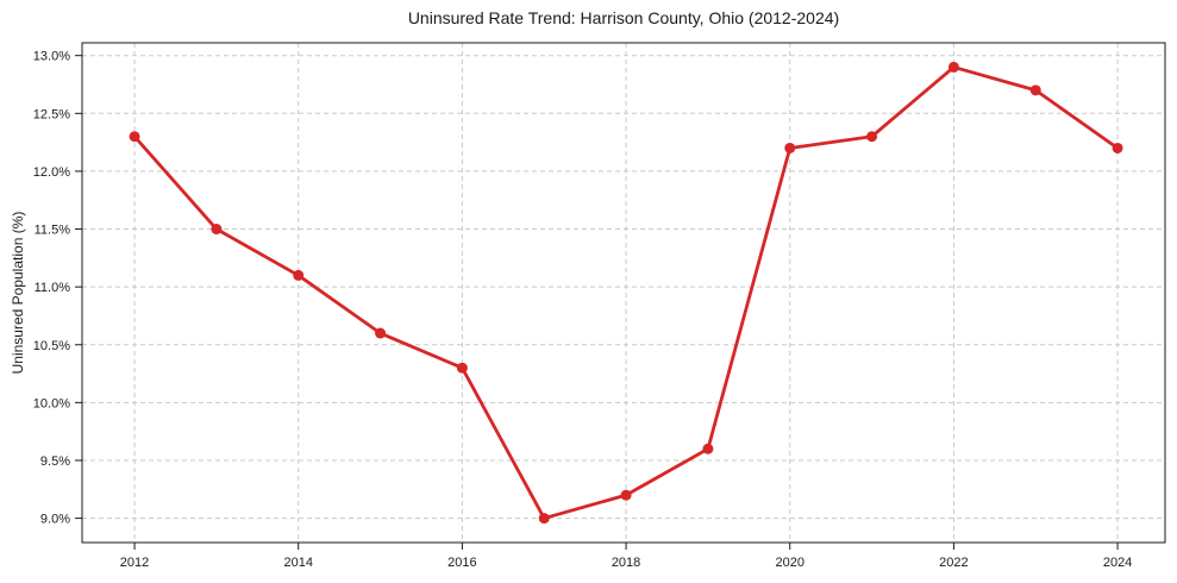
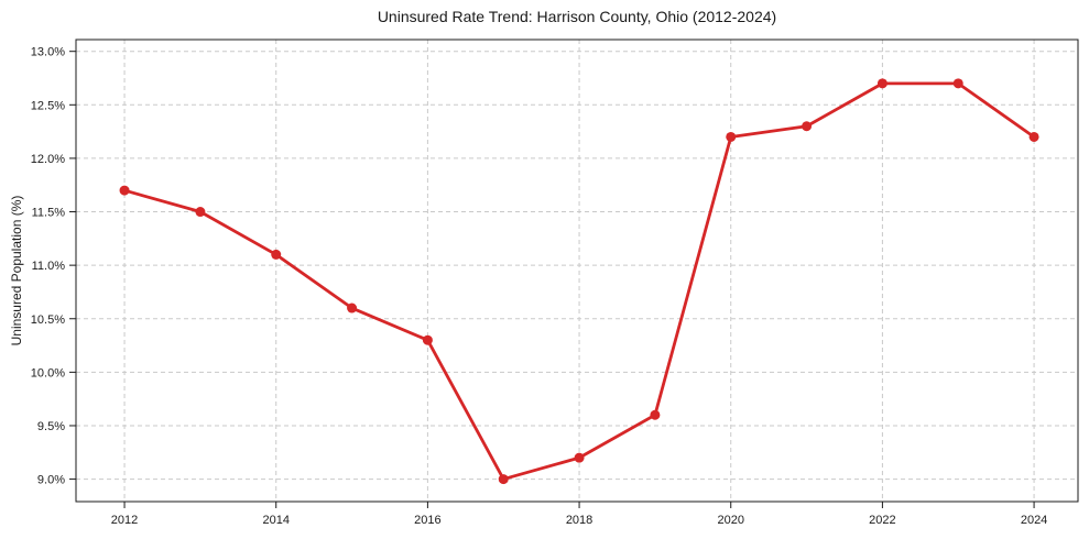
2012: 12.3% -> 11.7%
2022: 12.9% -> 12.7%
